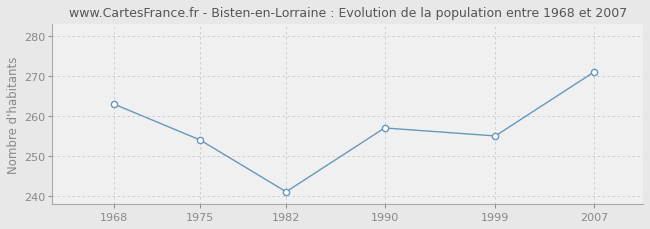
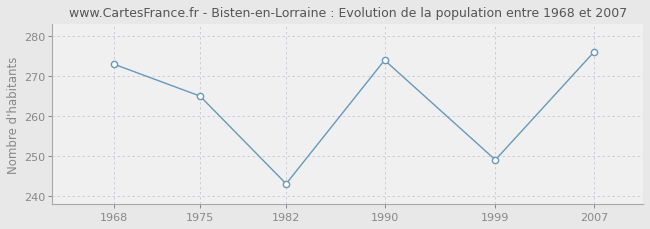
1968: 263 -> 273
1975: 254 -> 265
1982: 241 -> 243
1990: 257 -> 274
1999: 255 -> 249
2007: 271 -> 276
